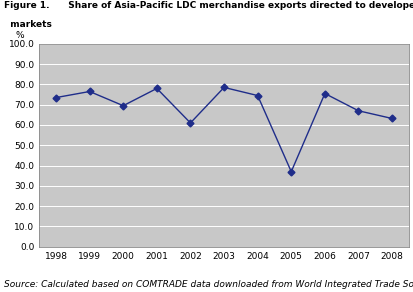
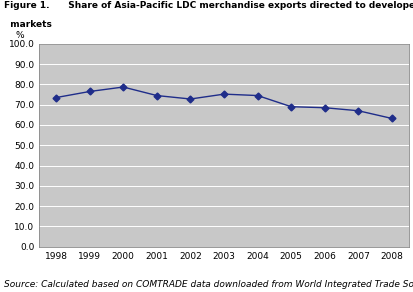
2000: 69.5 -> 78.7
2001: 78.0 -> 74.5
2002: 61.0 -> 72.8
2003: 78.5 -> 75.2
2005: 37.0 -> 69.0
2006: 75.5 -> 68.5
